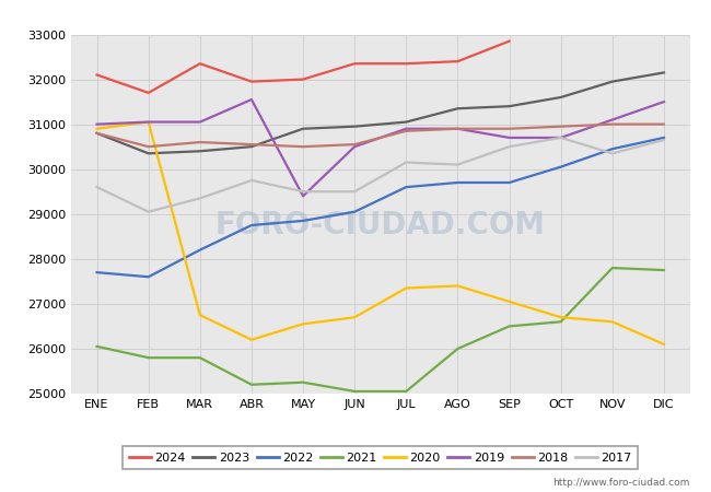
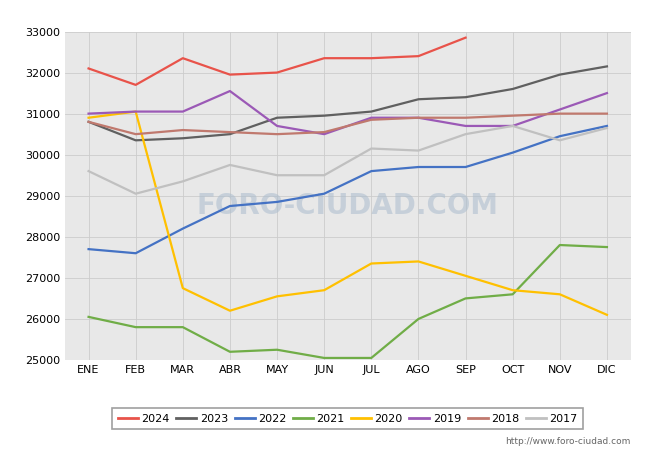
2019/MAY: 29400 -> 30700
